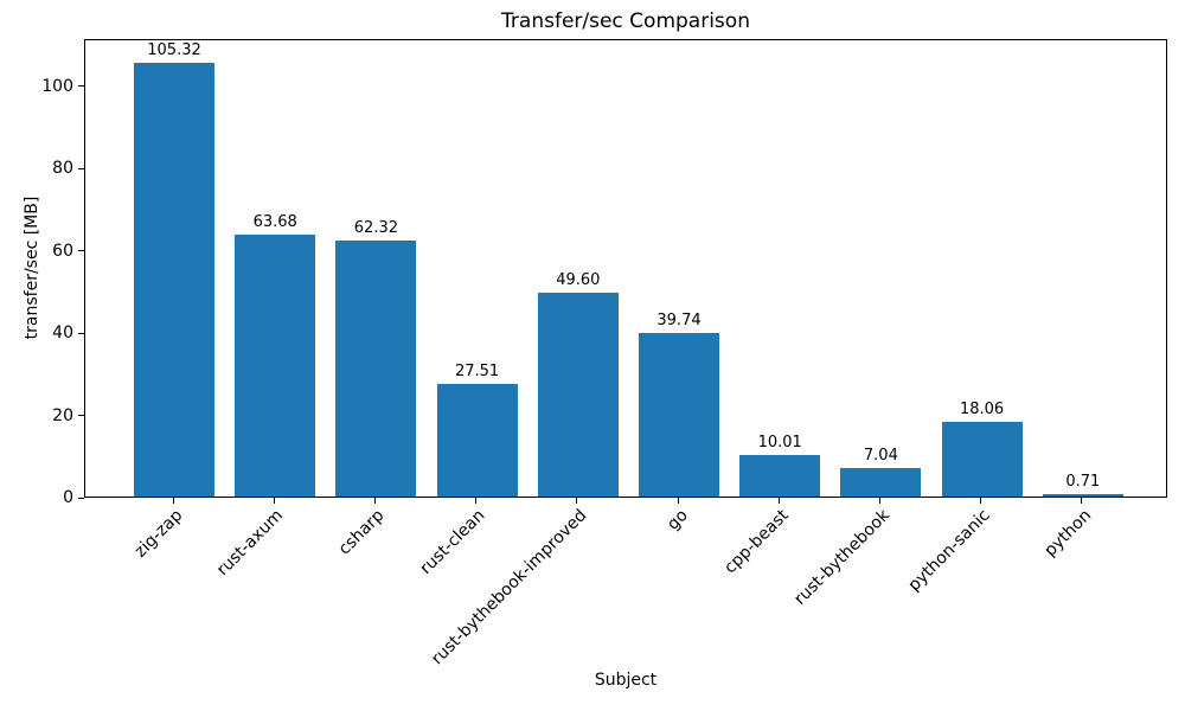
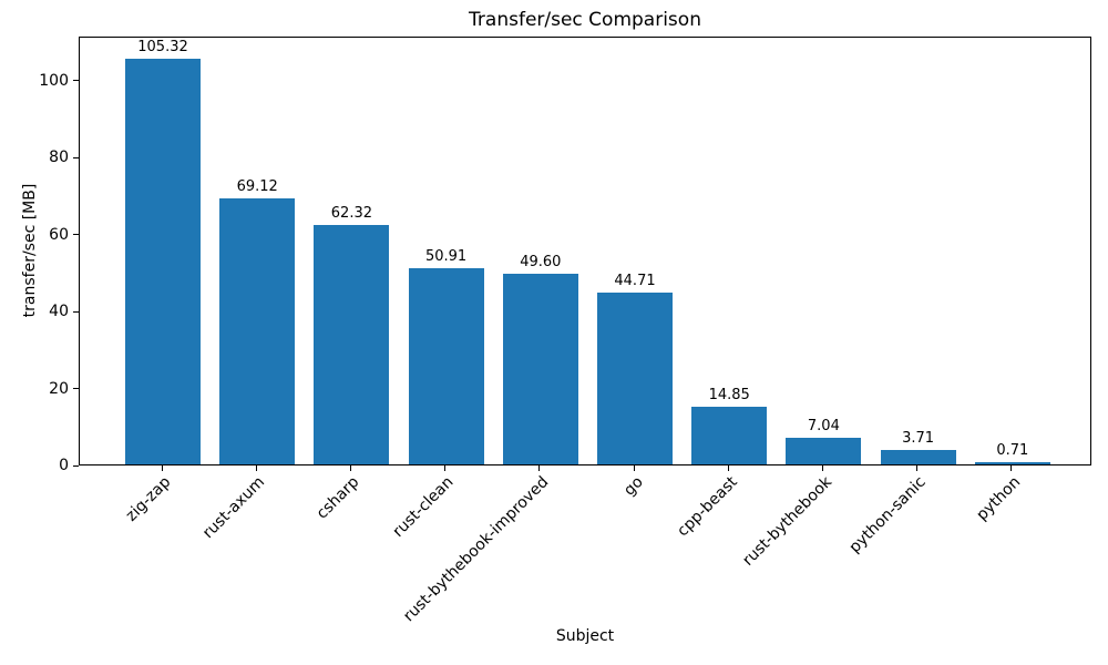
rust-axum: 63.68 -> 69.12
rust-clean: 27.51 -> 50.91
go: 39.74 -> 44.71
cpp-beast: 10.01 -> 14.85
python-sanic: 18.06 -> 3.71
